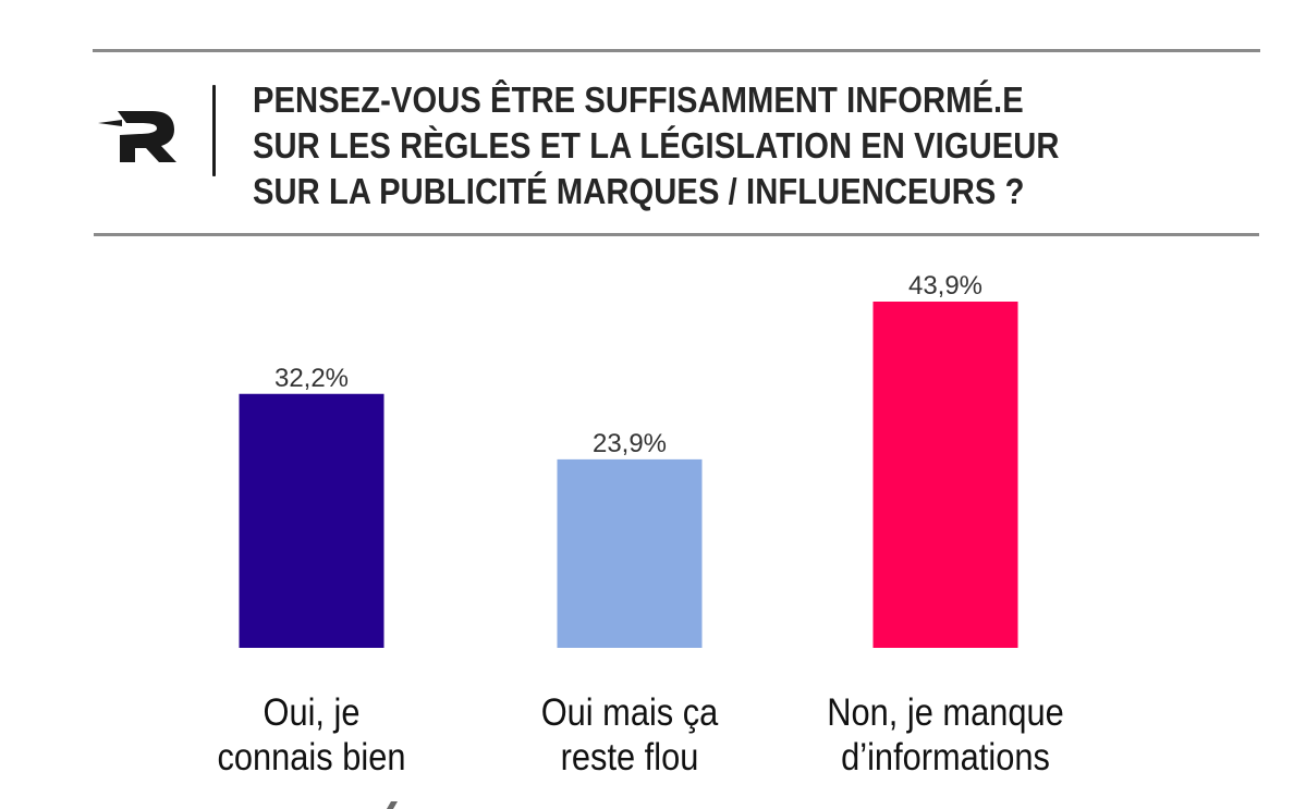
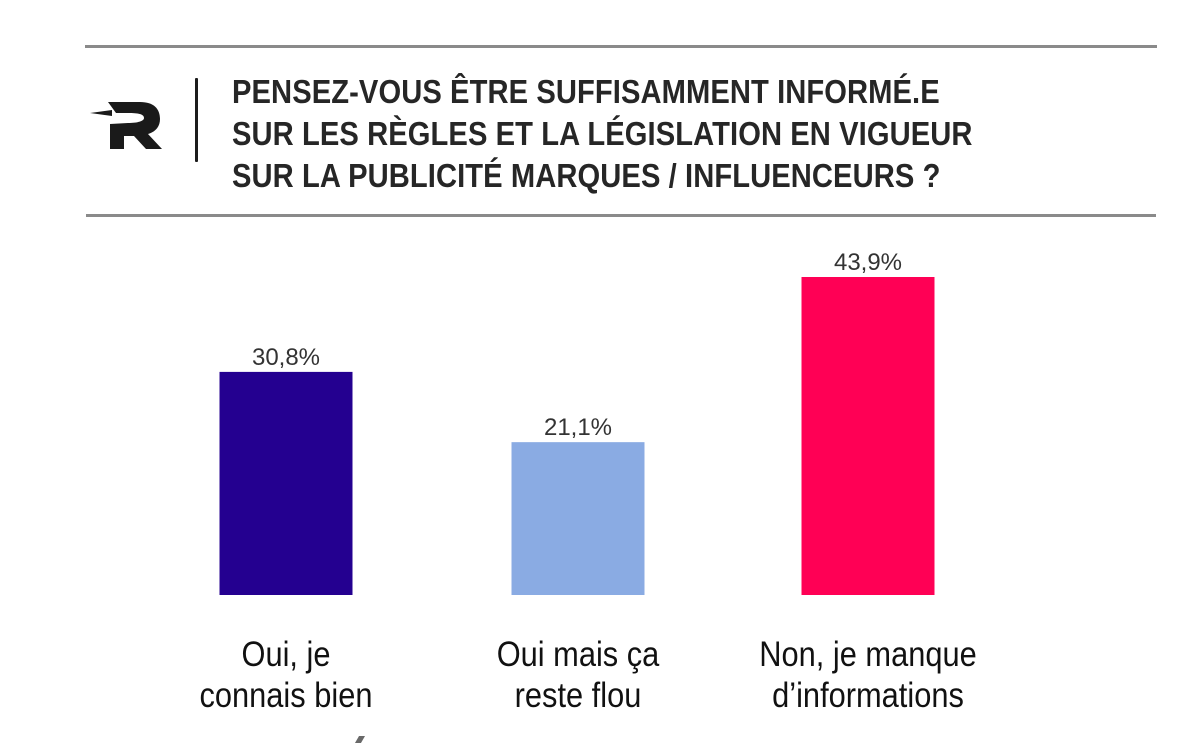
Oui, je connais bien: 32,2% -> 30,8%
Oui mais ça reste flou: 23,9% -> 21,1%
